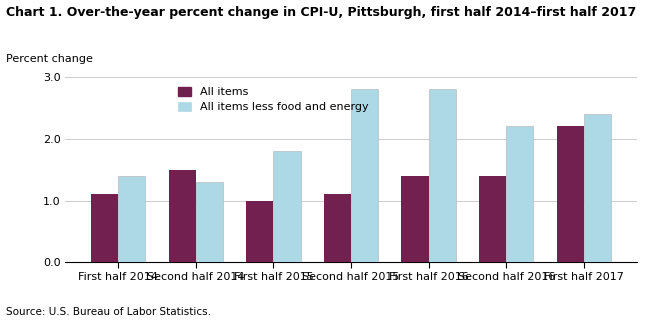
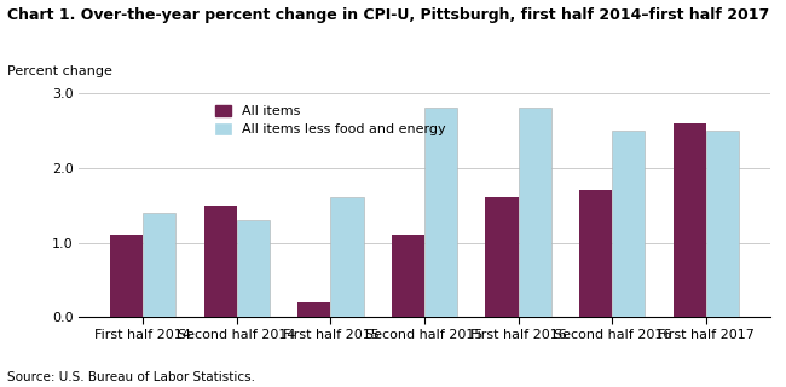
All items/First half 2015: 1.0 -> 0.2
All items less food and energy/First half 2015: 1.8 -> 1.6
All items/First half 2016: 1.4 -> 1.6
All items/Second half 2016: 1.4 -> 1.7
All items less food and energy/Second half 2016: 2.2 -> 2.5
All items/First half 2017: 2.2 -> 2.6
All items less food and energy/First half 2017: 2.4 -> 2.5
